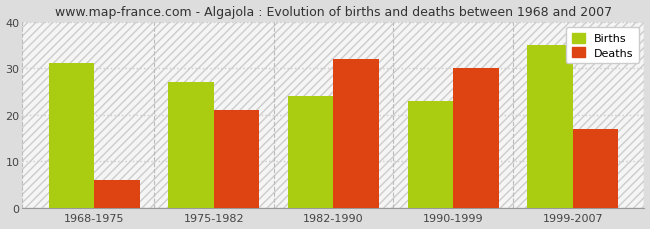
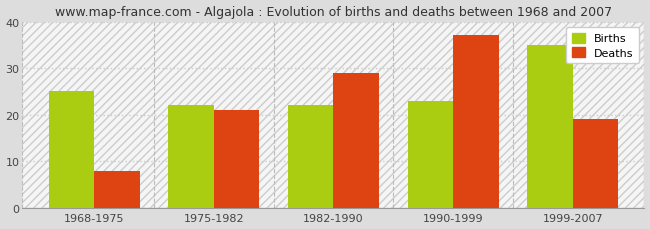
Births/1968-1975: 31 -> 25
Deaths/1968-1975: 6 -> 8
Births/1975-1982: 27 -> 22
Births/1982-1990: 24 -> 22
Deaths/1982-1990: 32 -> 29
Deaths/1990-1999: 30 -> 37
Deaths/1999-2007: 17 -> 19
